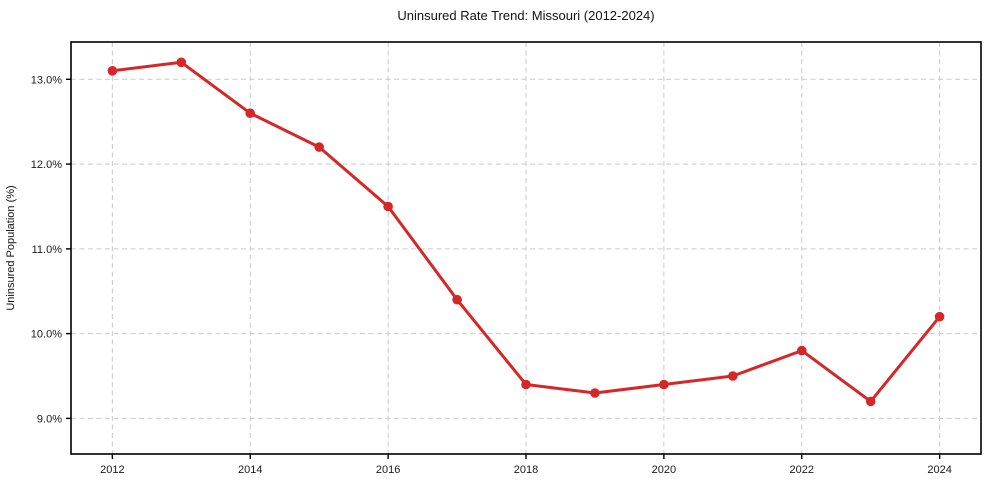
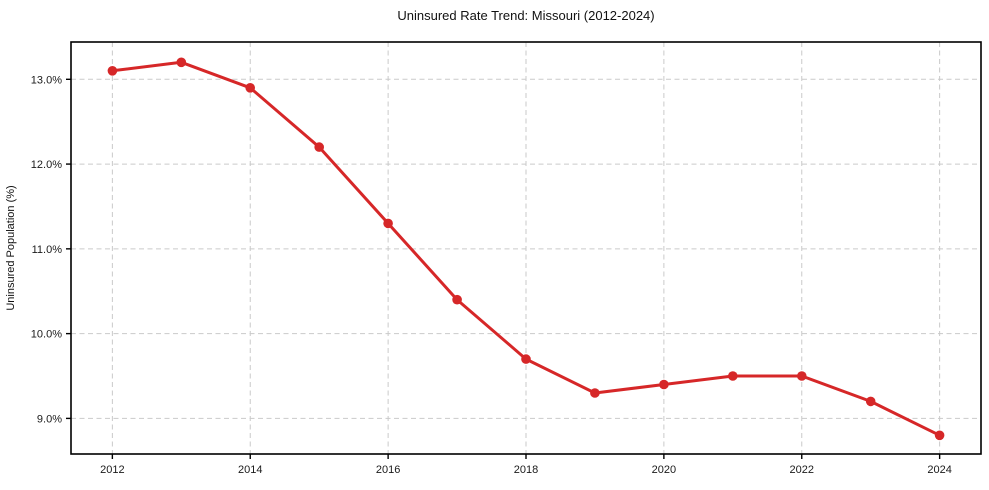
2014: 12.6% -> 12.9%
2016: 11.5% -> 11.3%
2018: 9.4% -> 9.7%
2022: 9.8% -> 9.5%
2024: 10.2% -> 8.8%
